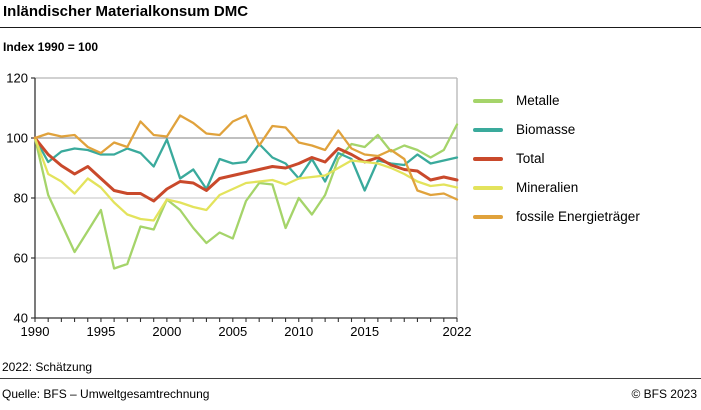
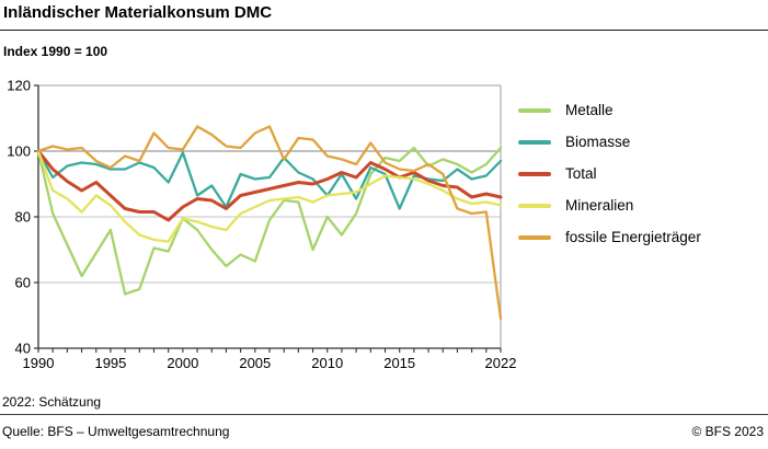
Metalle/2022: 104 -> 101
Biomasse/2022: 94 -> 97
fossile Energieträger/2022: 80 -> 49
